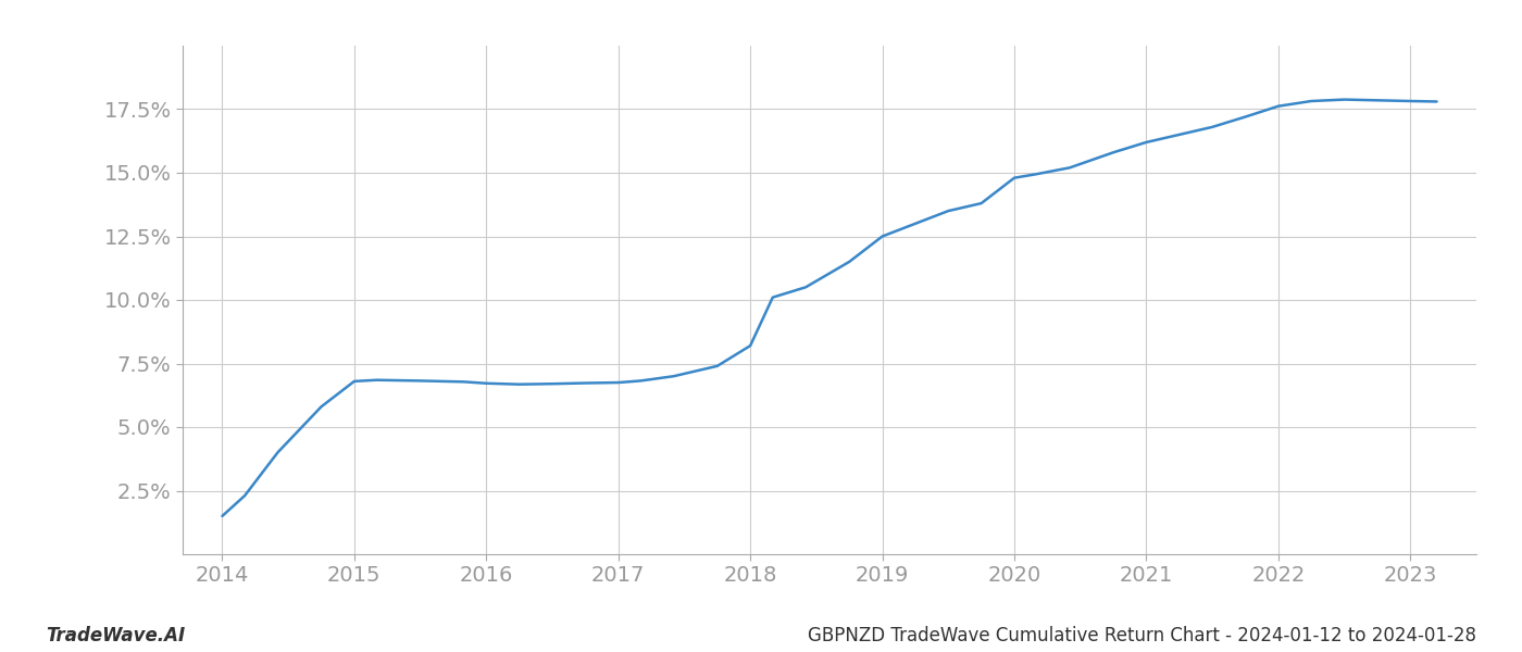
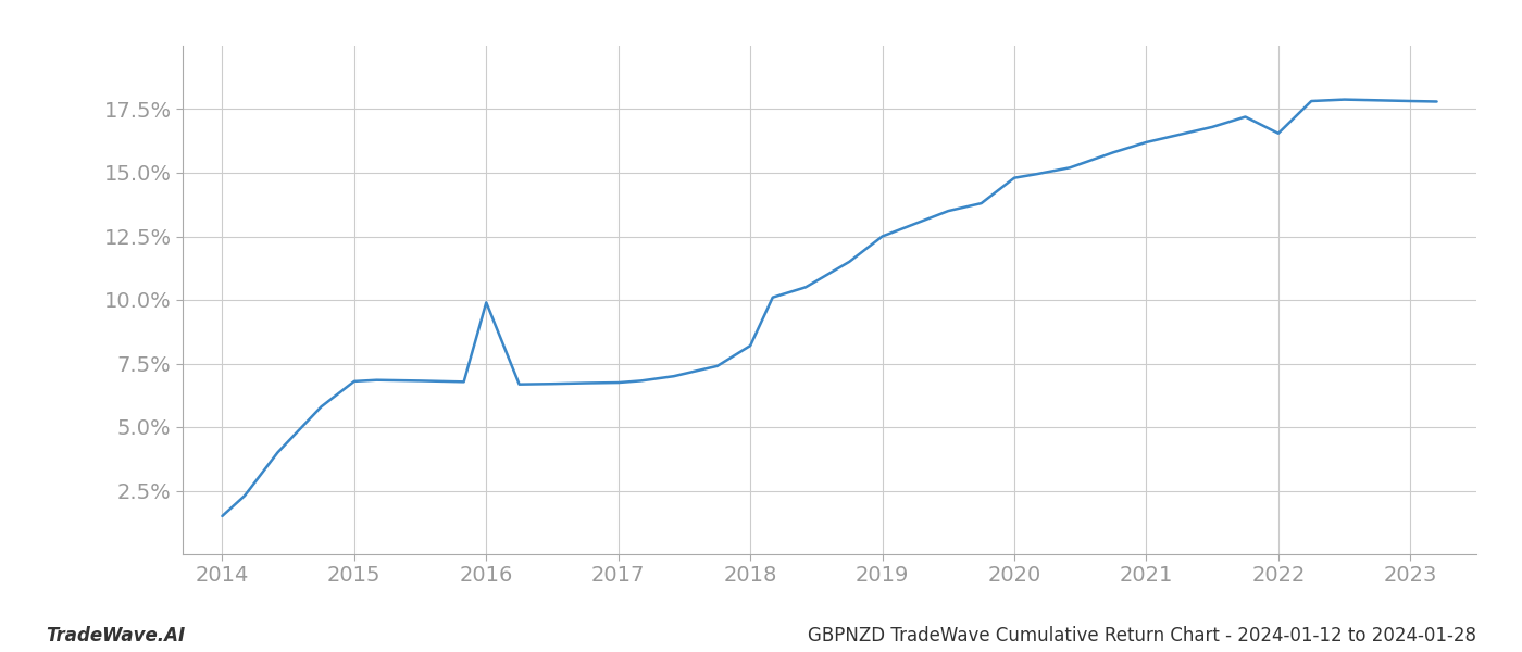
2016: 6.72% -> 9.90%
2022: 17.62% -> 16.55%
